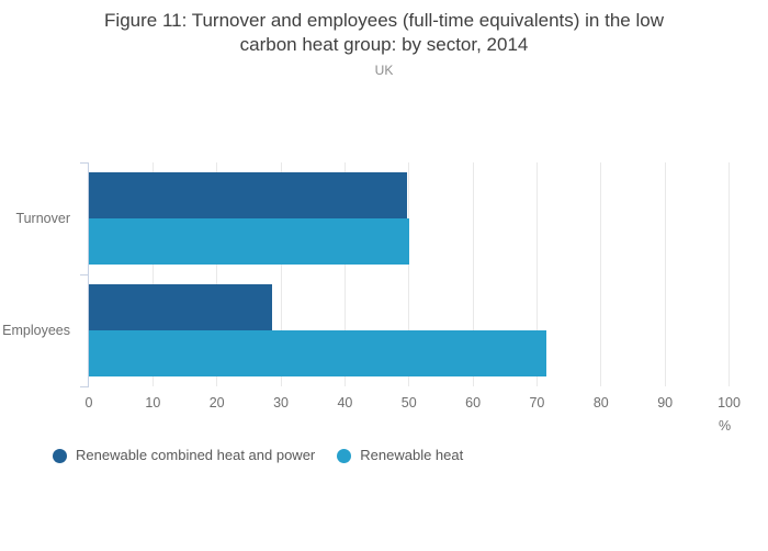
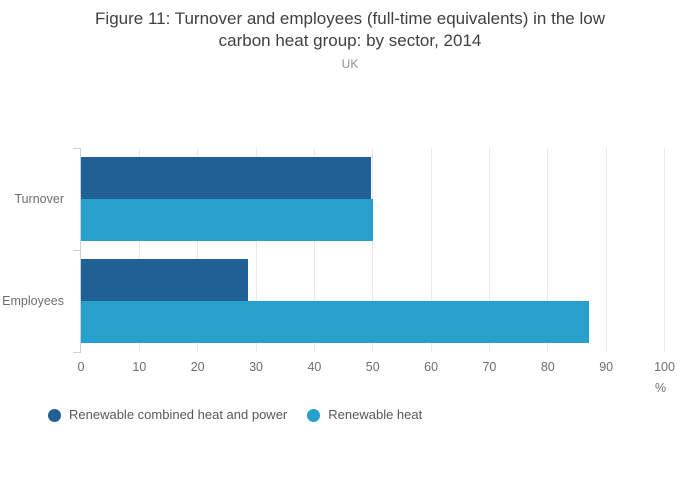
Renewable heat/Employees: 71 -> 87
